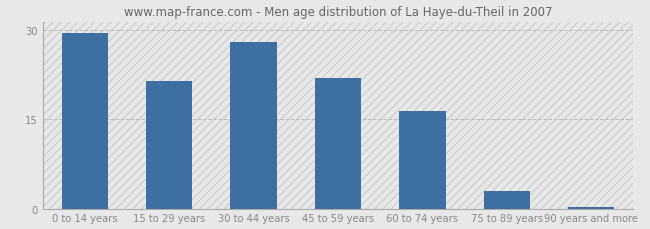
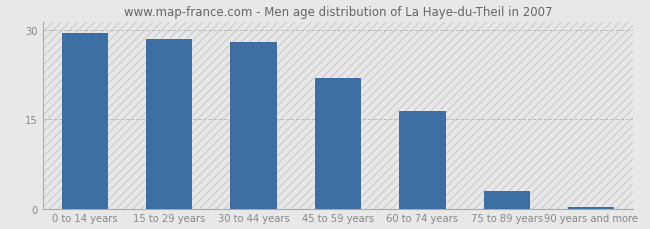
15 to 29 years: 21.4 -> 28.5
